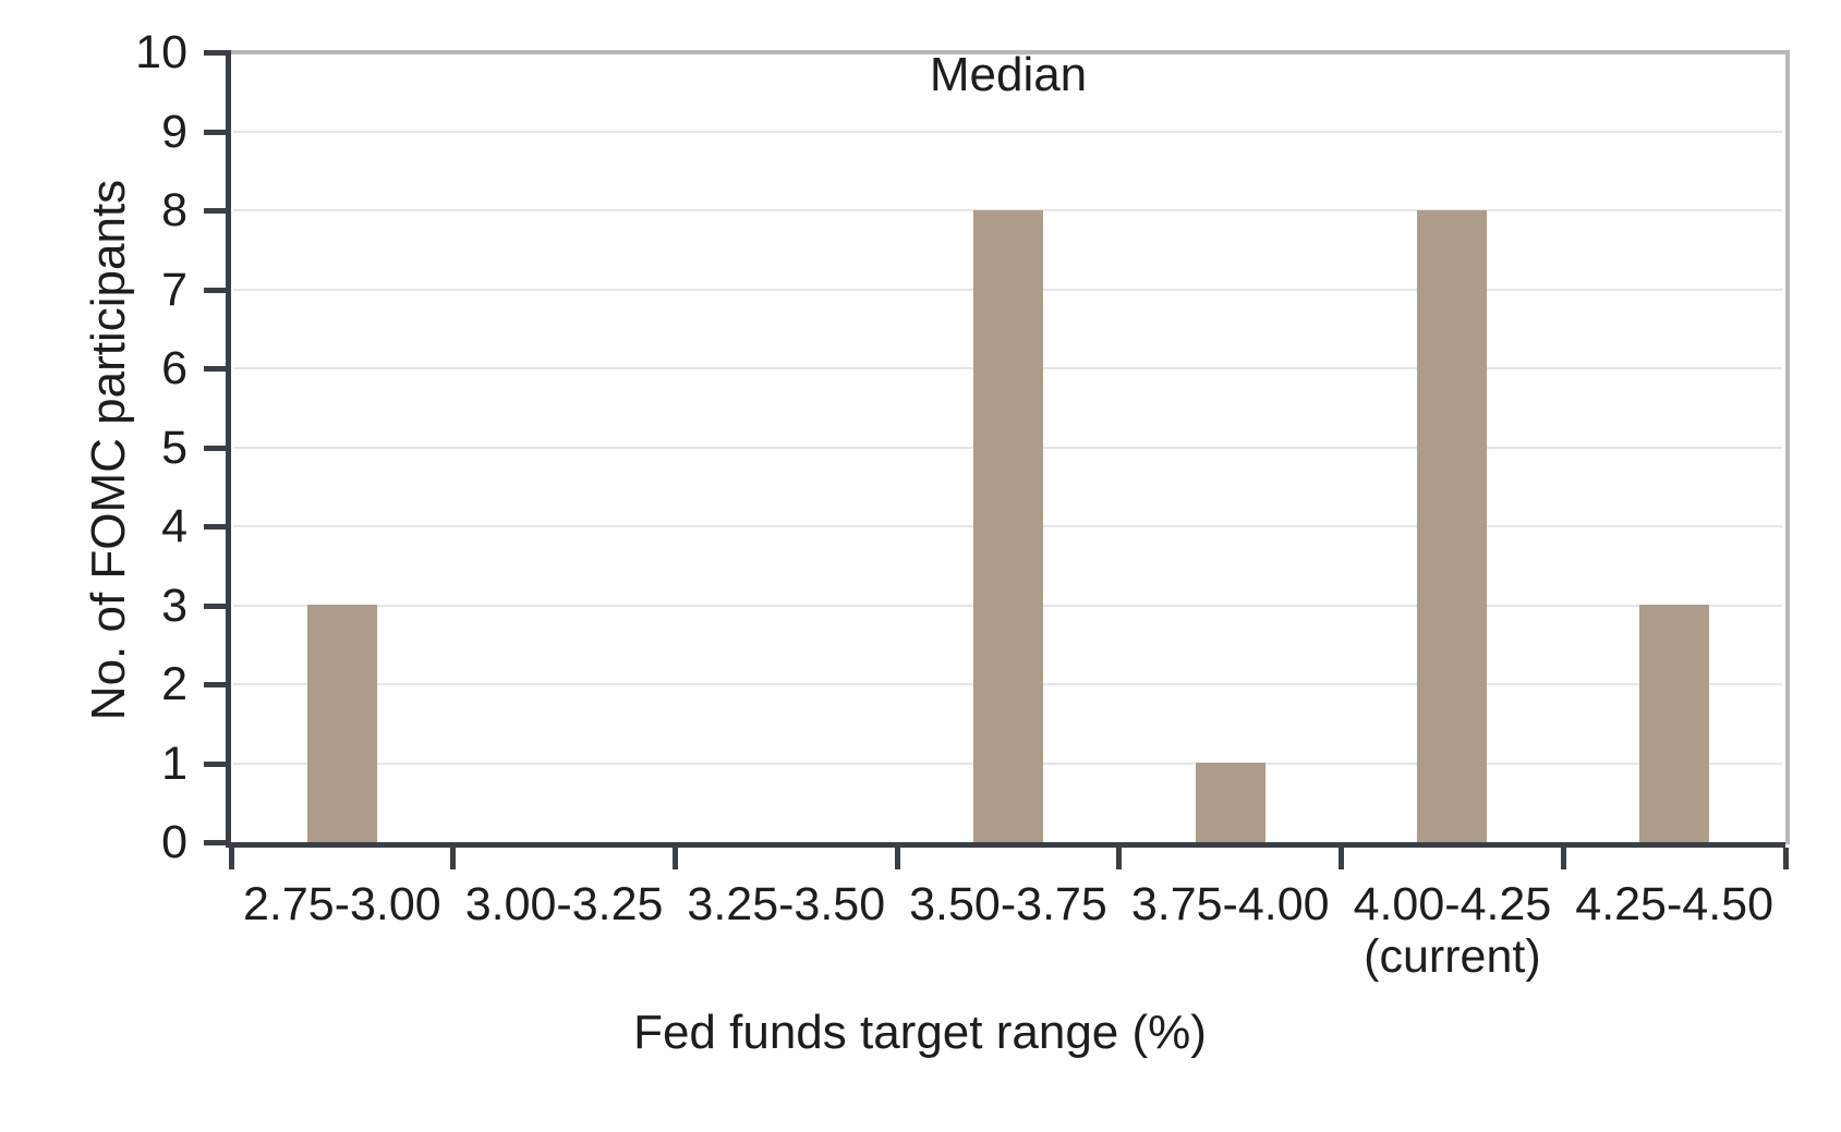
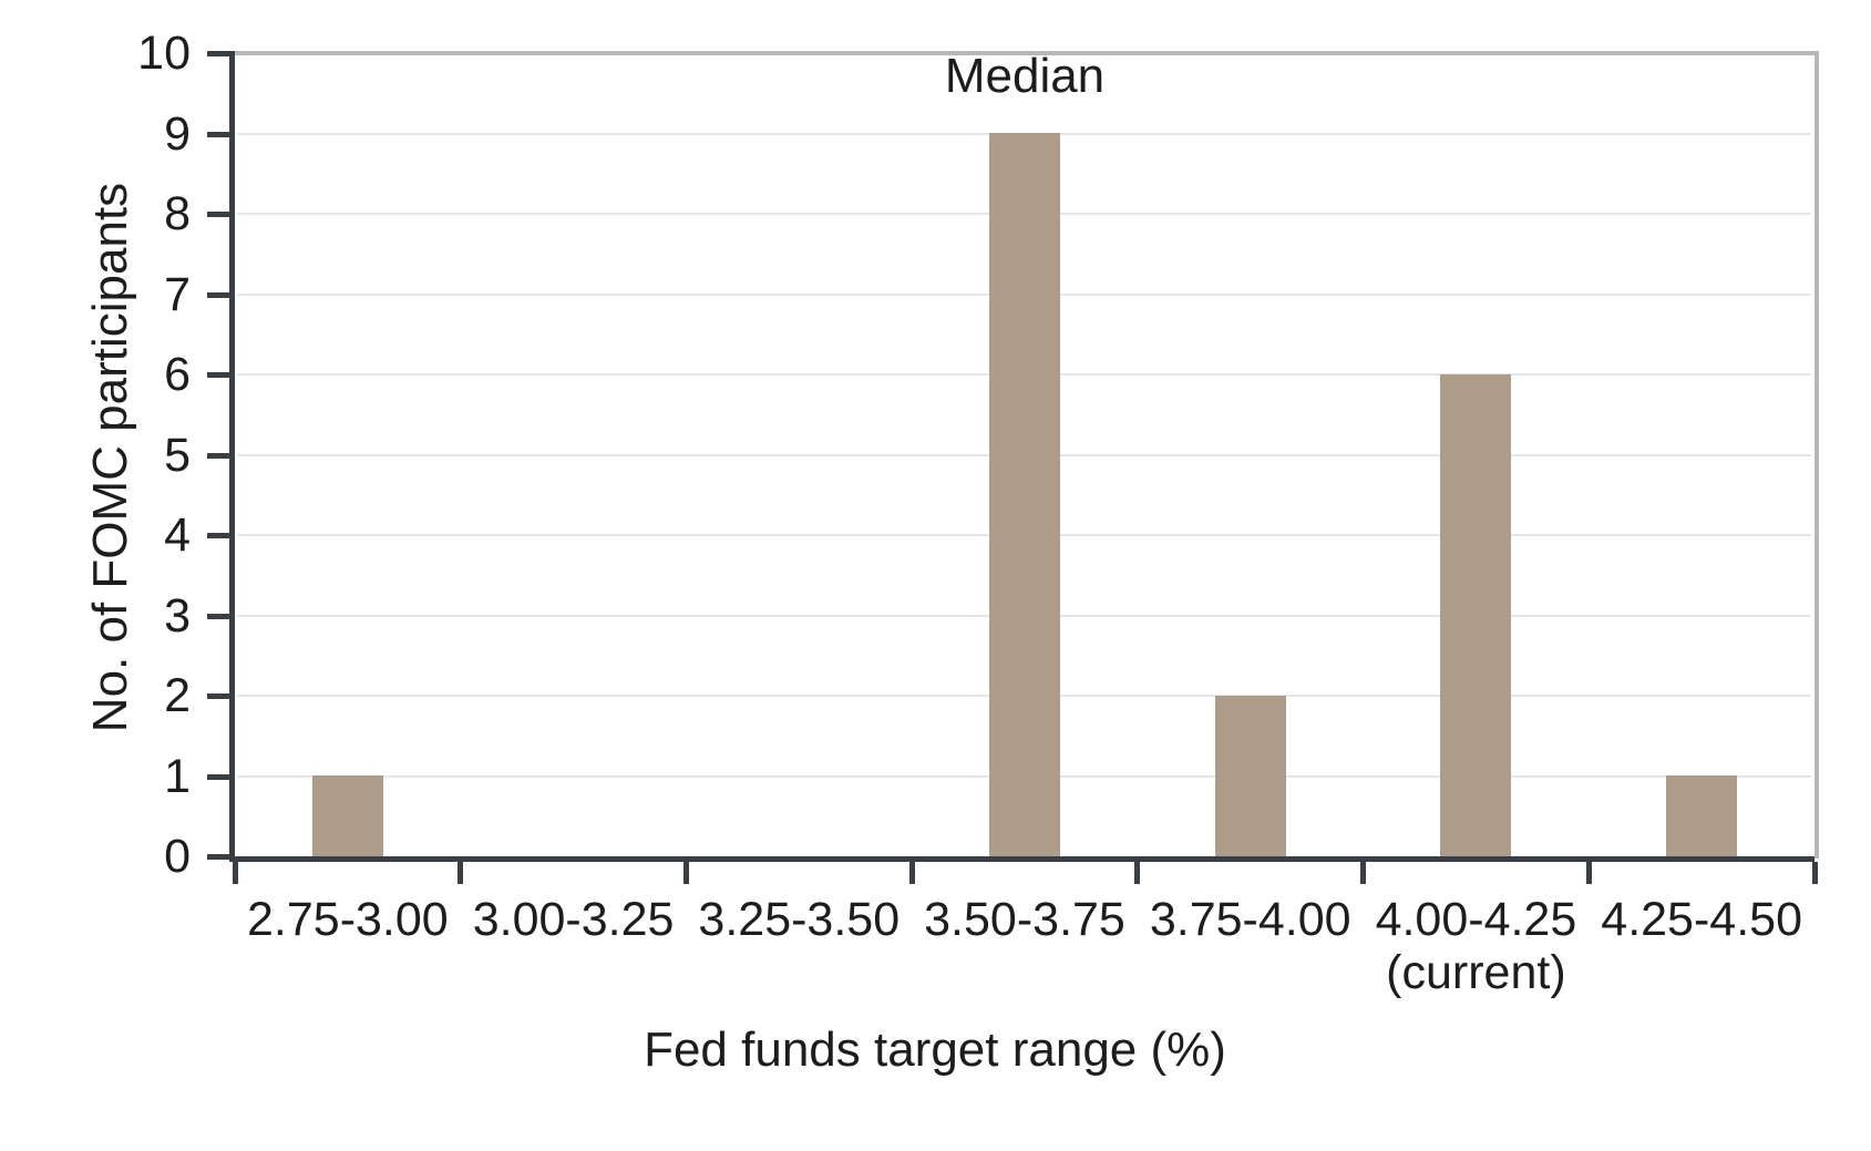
2.75-3.00: 3 -> 1
3.50-3.75: 8 -> 9
3.75-4.00: 1 -> 2
4.00-4.25: 8 -> 6
4.25-4.50: 3 -> 1
